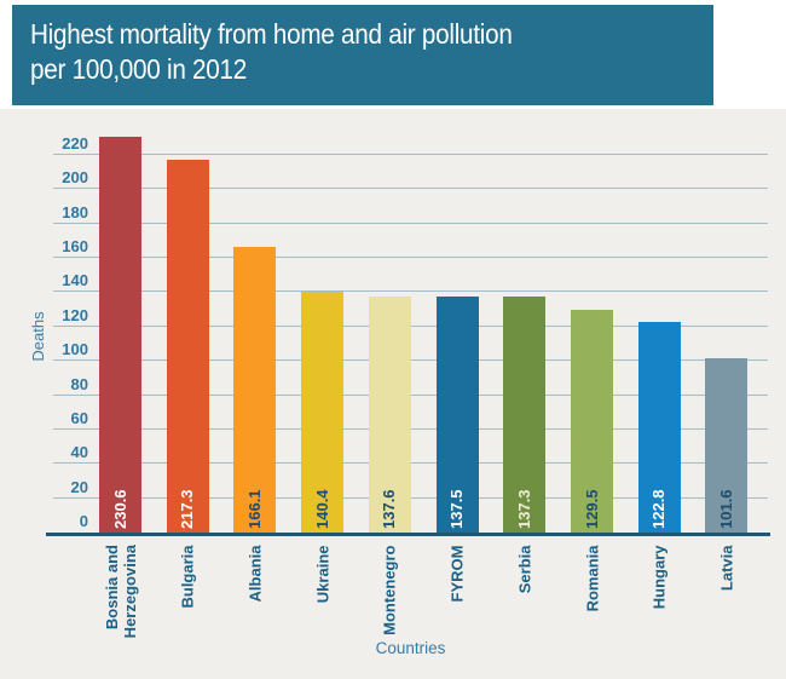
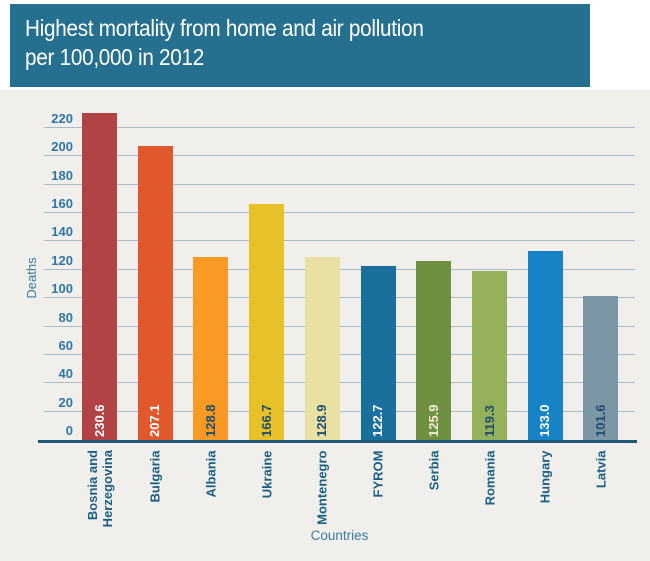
Bulgaria: 217.3 -> 207.1
Albania: 166.1 -> 128.8
Ukraine: 140.4 -> 166.7
Montenegro: 137.6 -> 128.9
FYROM: 137.5 -> 122.7
Serbia: 137.3 -> 125.9
Romania: 129.5 -> 119.3
Hungary: 122.8 -> 133.0
